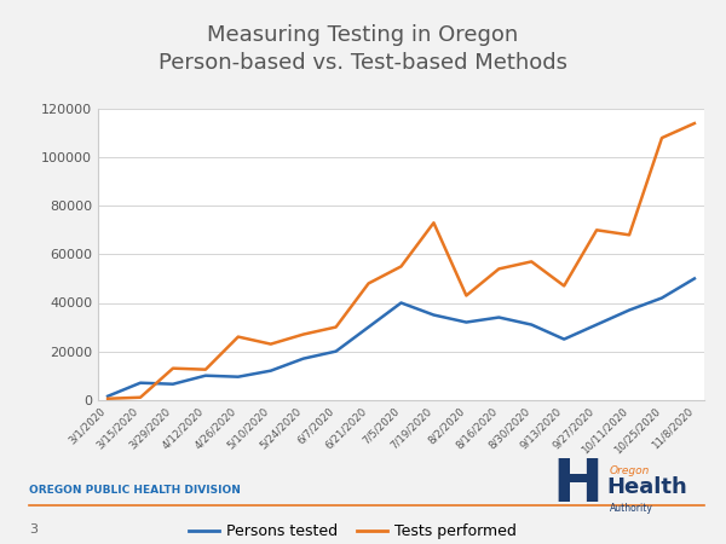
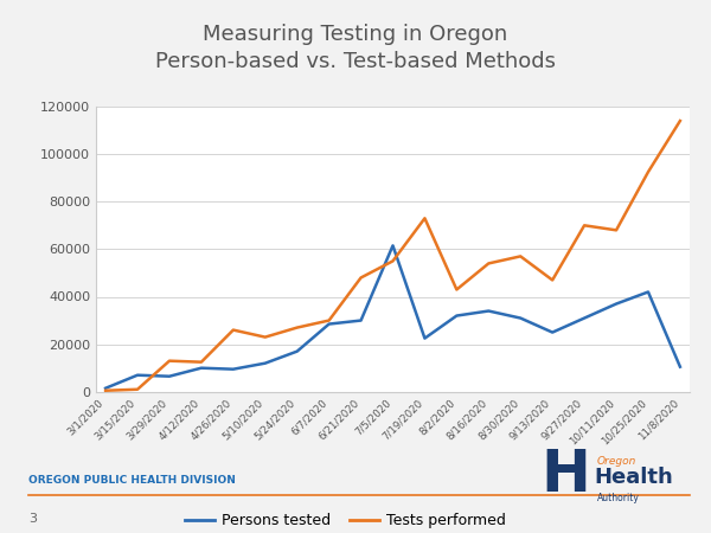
Persons tested/6/7/2020: 20000 -> 28500
Persons tested/7/5/2020: 40000 -> 61500
Persons tested/7/19/2020: 35000 -> 22500
Tests performed/10/25/2020: 108000 -> 92500
Persons tested/11/8/2020: 50000 -> 10500
